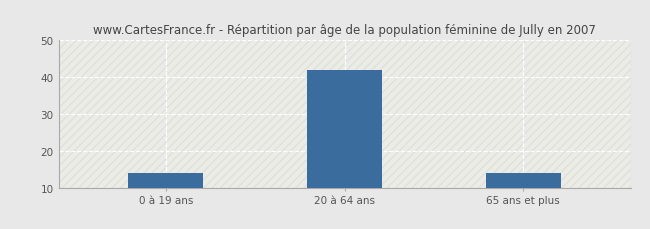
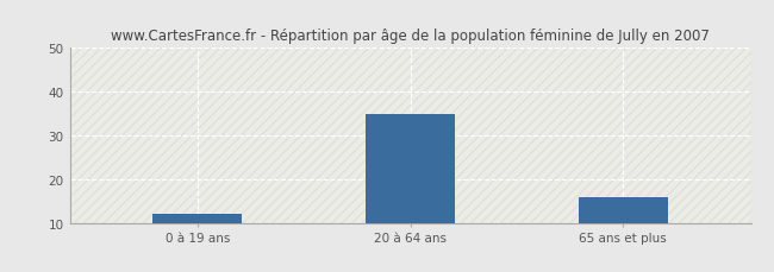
0 à 19 ans: 14 -> 12
20 à 64 ans: 42 -> 35
65 ans et plus: 14 -> 16
